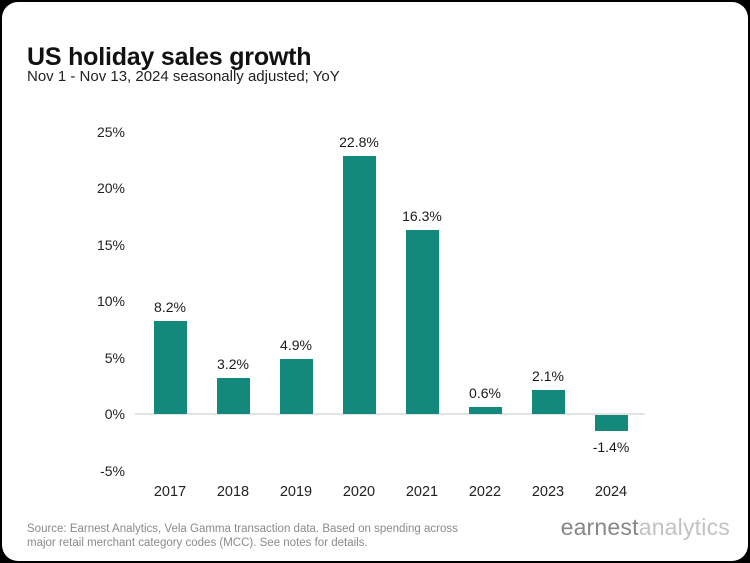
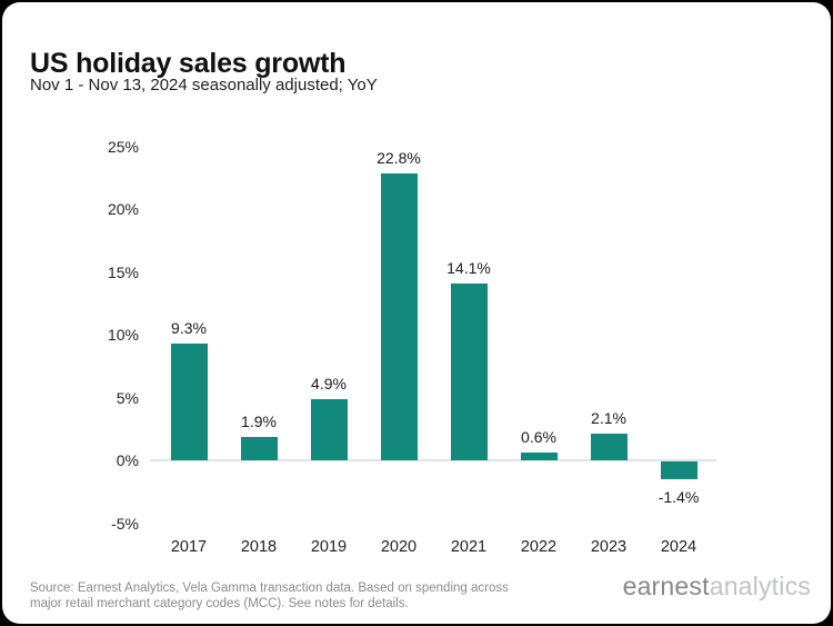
2017: 8.2% -> 9.3%
2018: 3.2% -> 1.9%
2021: 16.3% -> 14.1%
